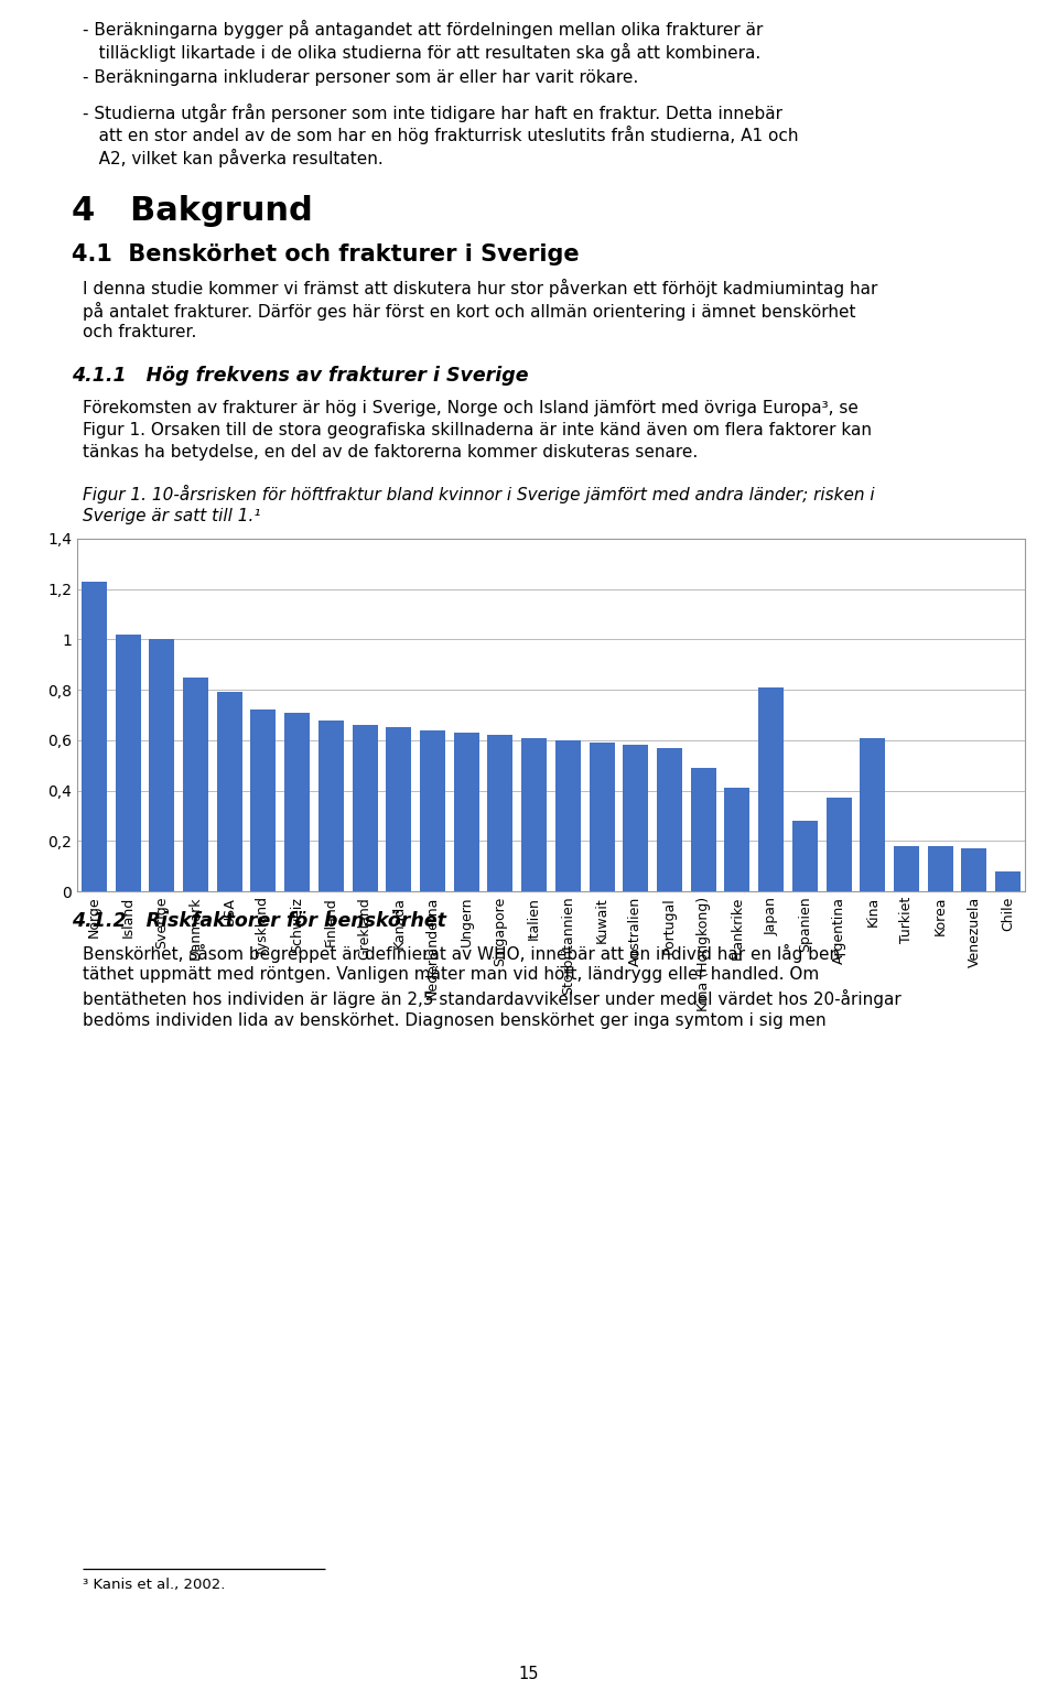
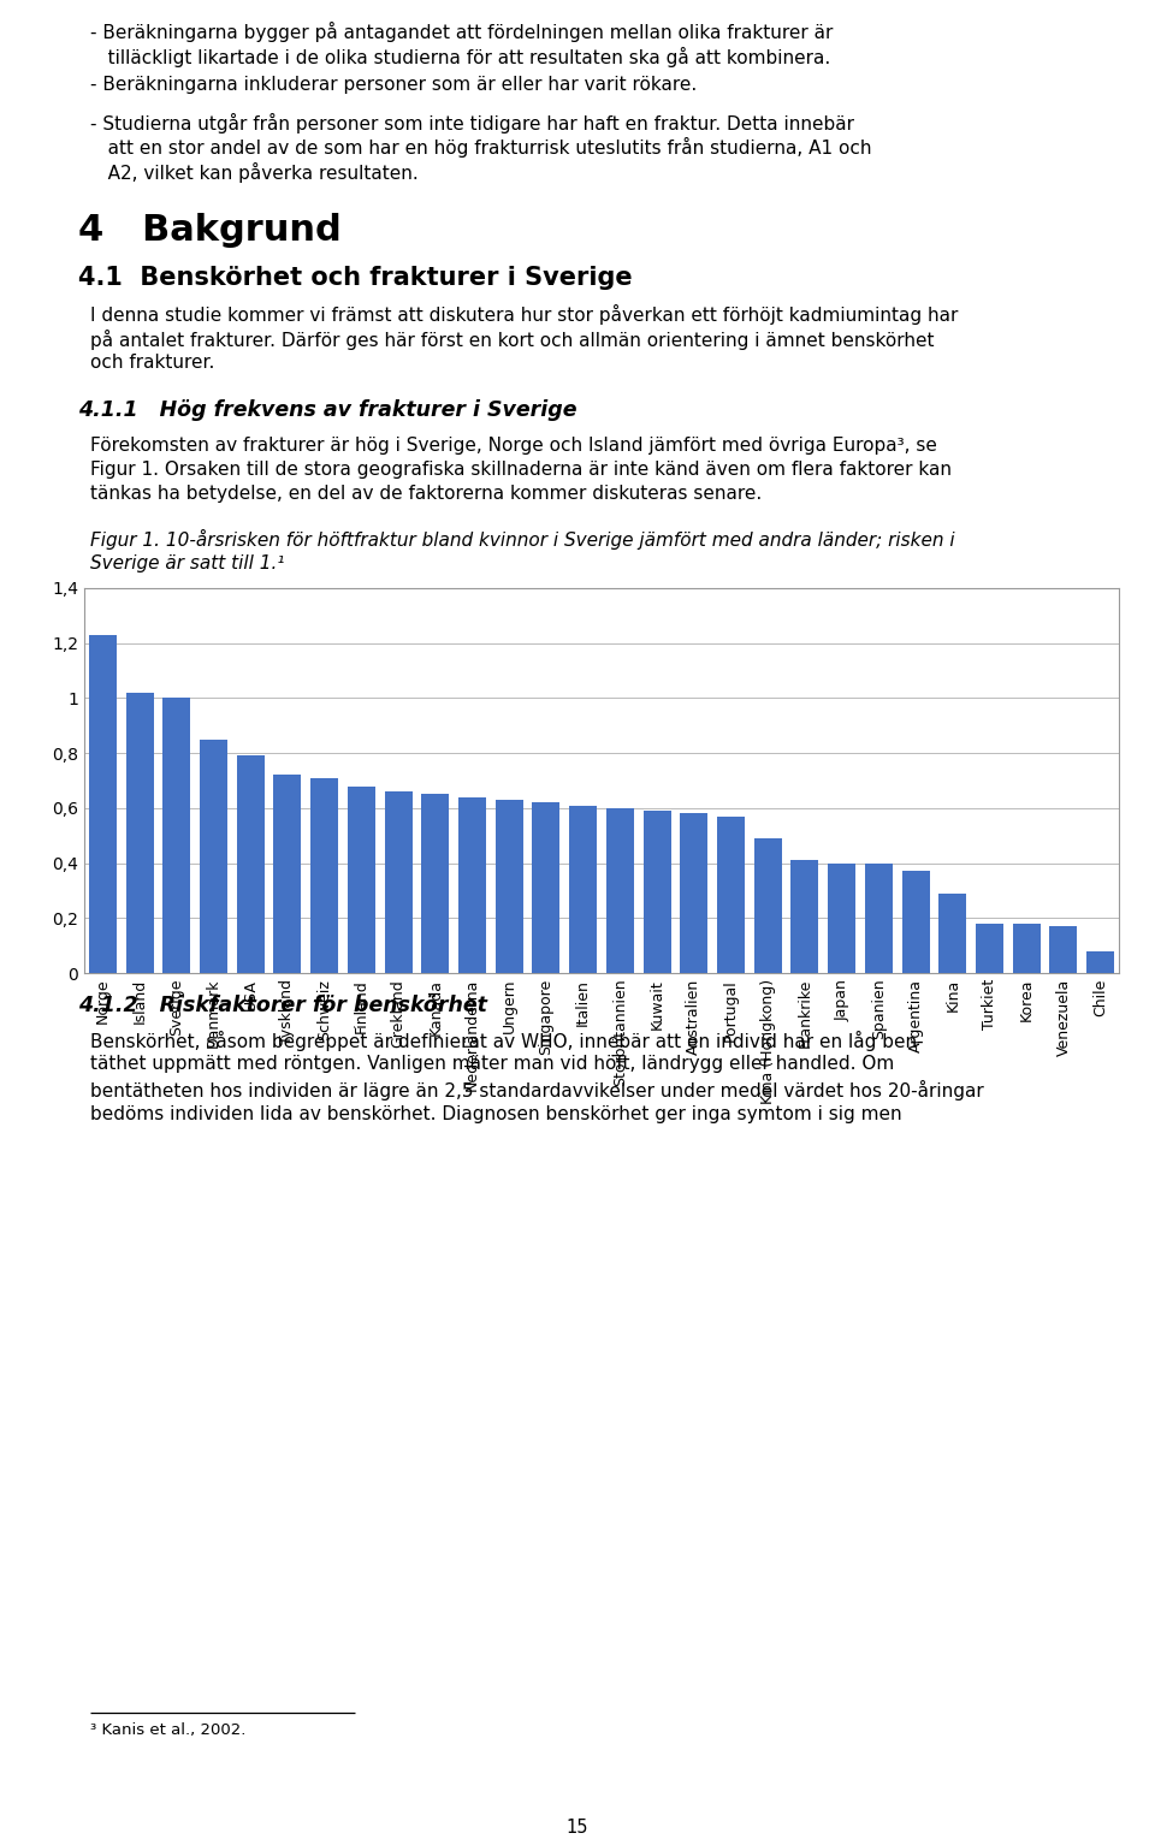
Japan: 0,81 -> 0,40
Spanien: 0,28 -> 0,40
Kina: 0,61 -> 0,29
